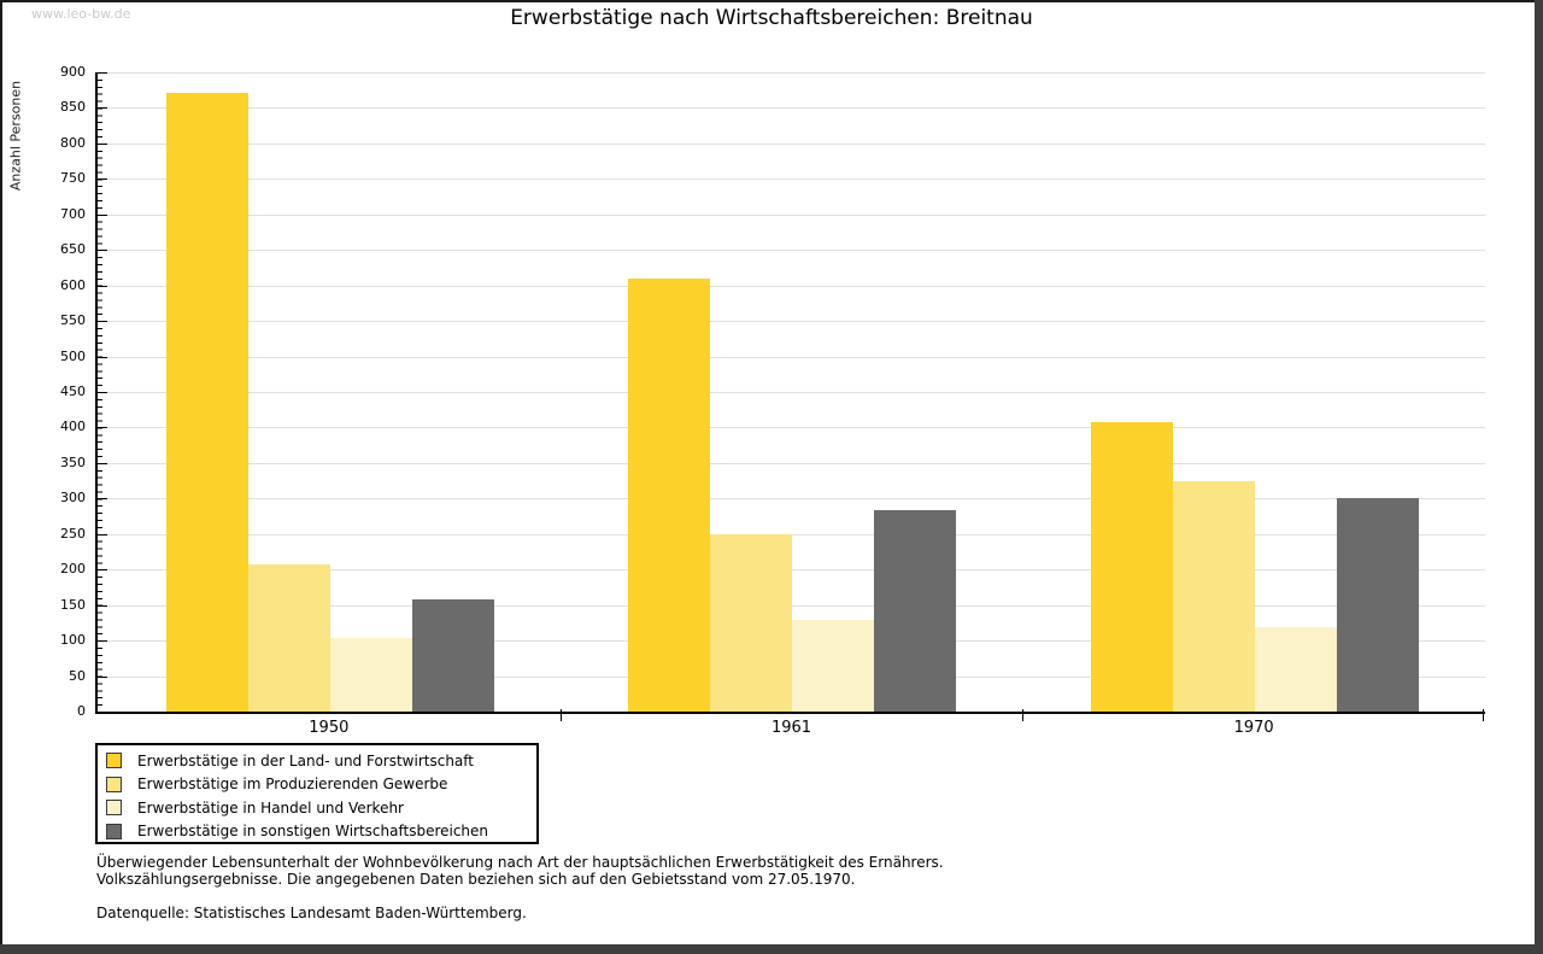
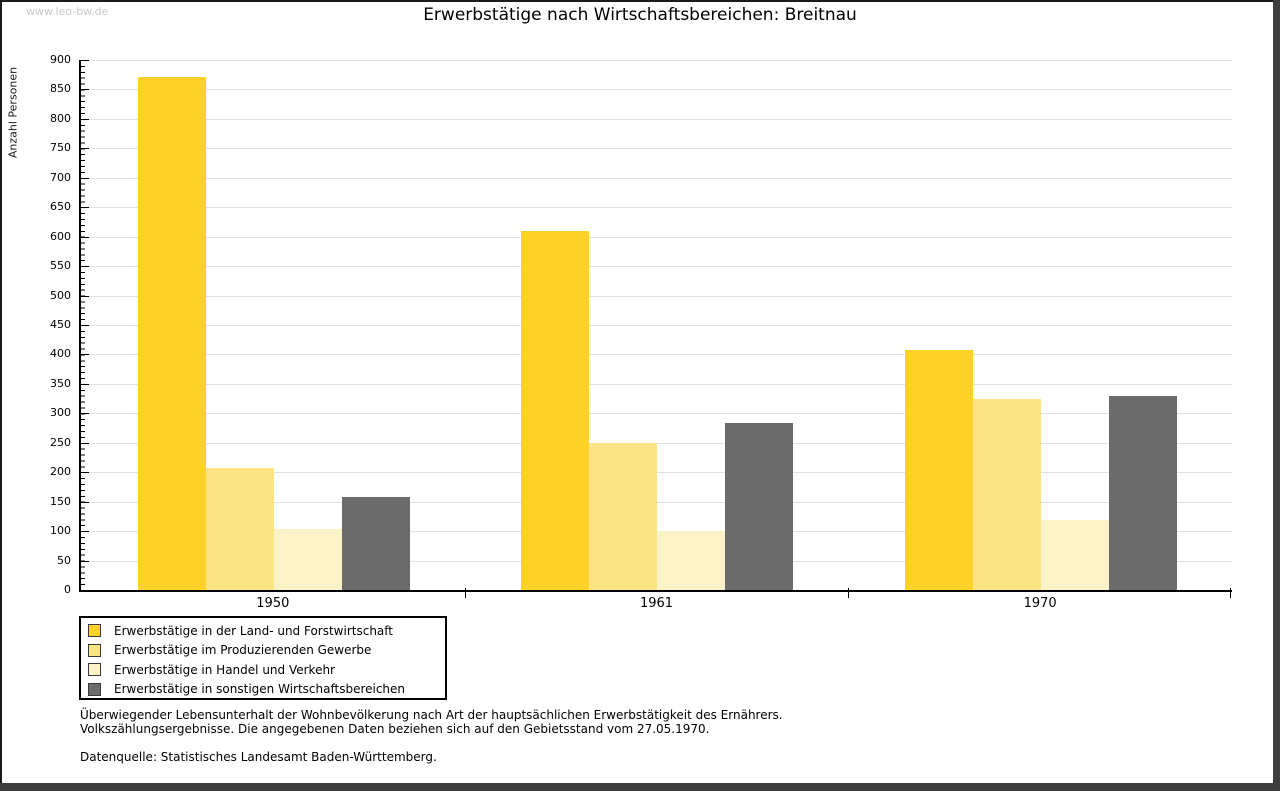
Erwerbstätige in Handel und Verkehr/1961: 130 -> 100
Erwerbstätige in sonstigen Wirtschaftsbereichen/1970: 300 -> 330
